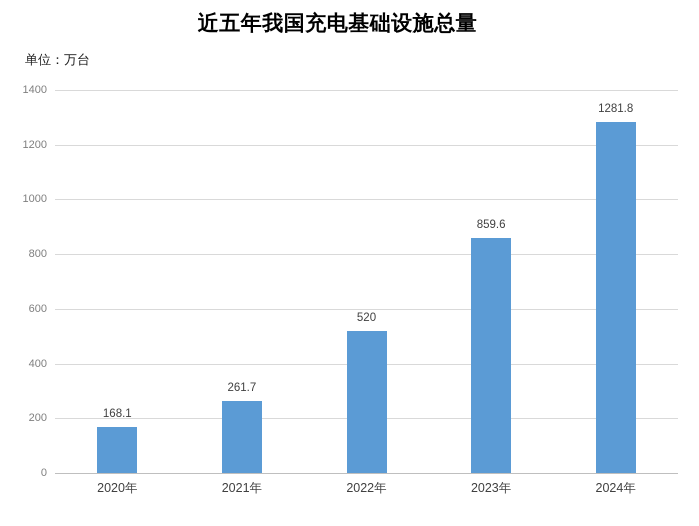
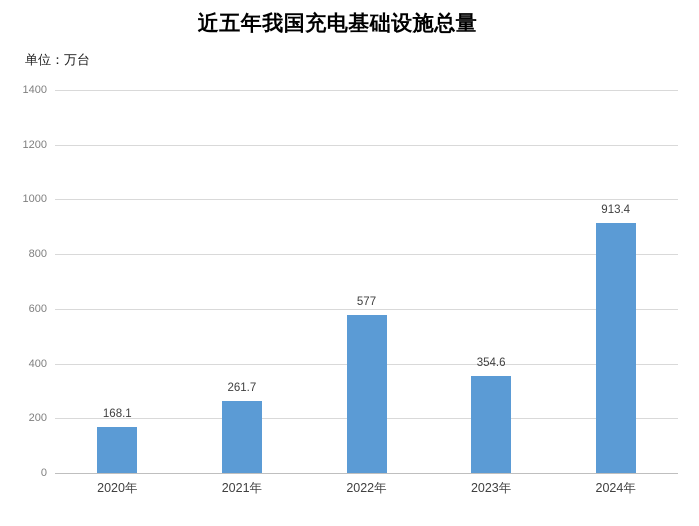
2022年: 520 -> 577
2023年: 859.6 -> 354.6
2024年: 1281.8 -> 913.4
